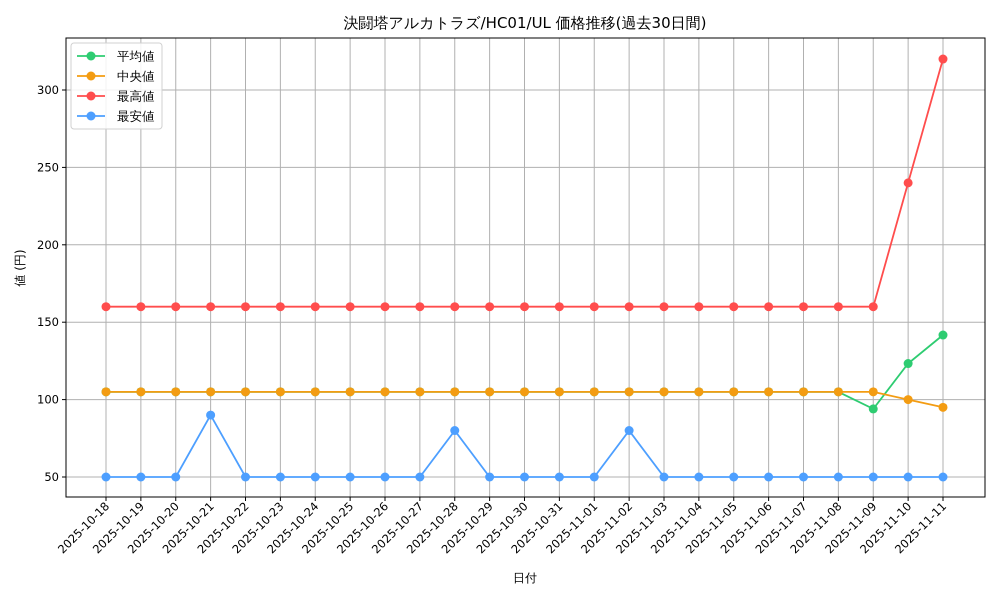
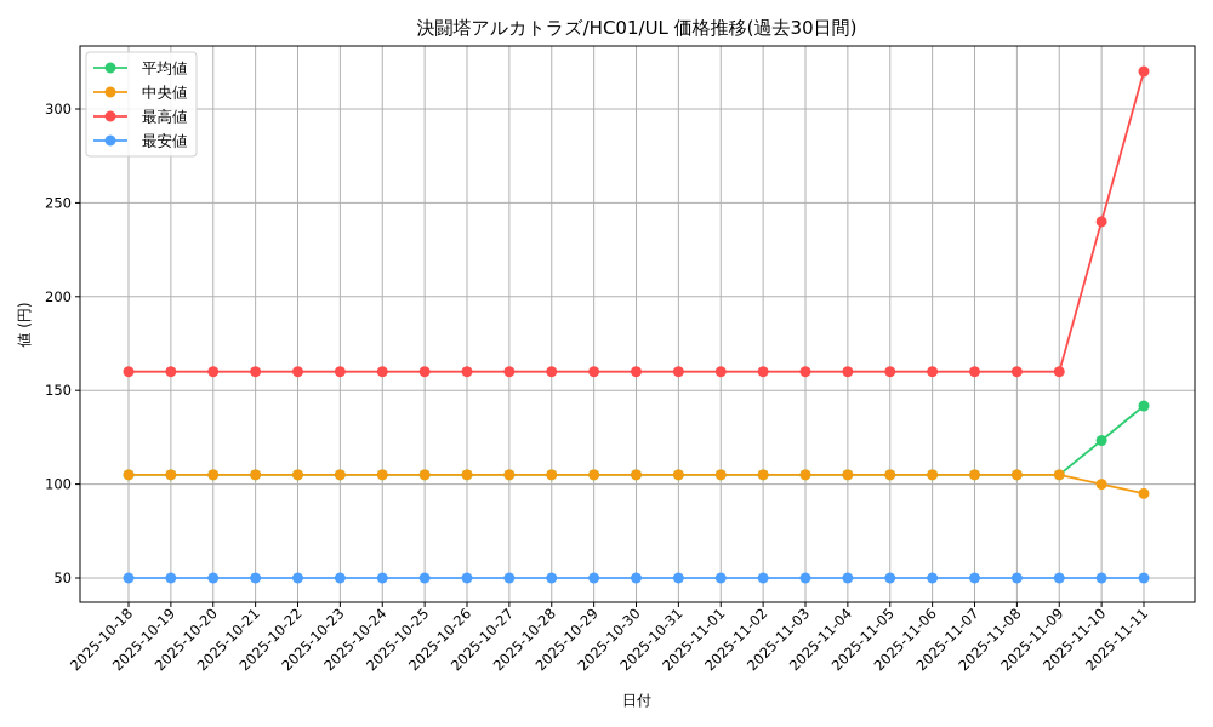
最安値/2025-10-21: 90 -> 50
最安値/2025-10-28: 80 -> 50
最安値/2025-11-02: 80 -> 50
平均値/2025-11-09: 94 -> 105
